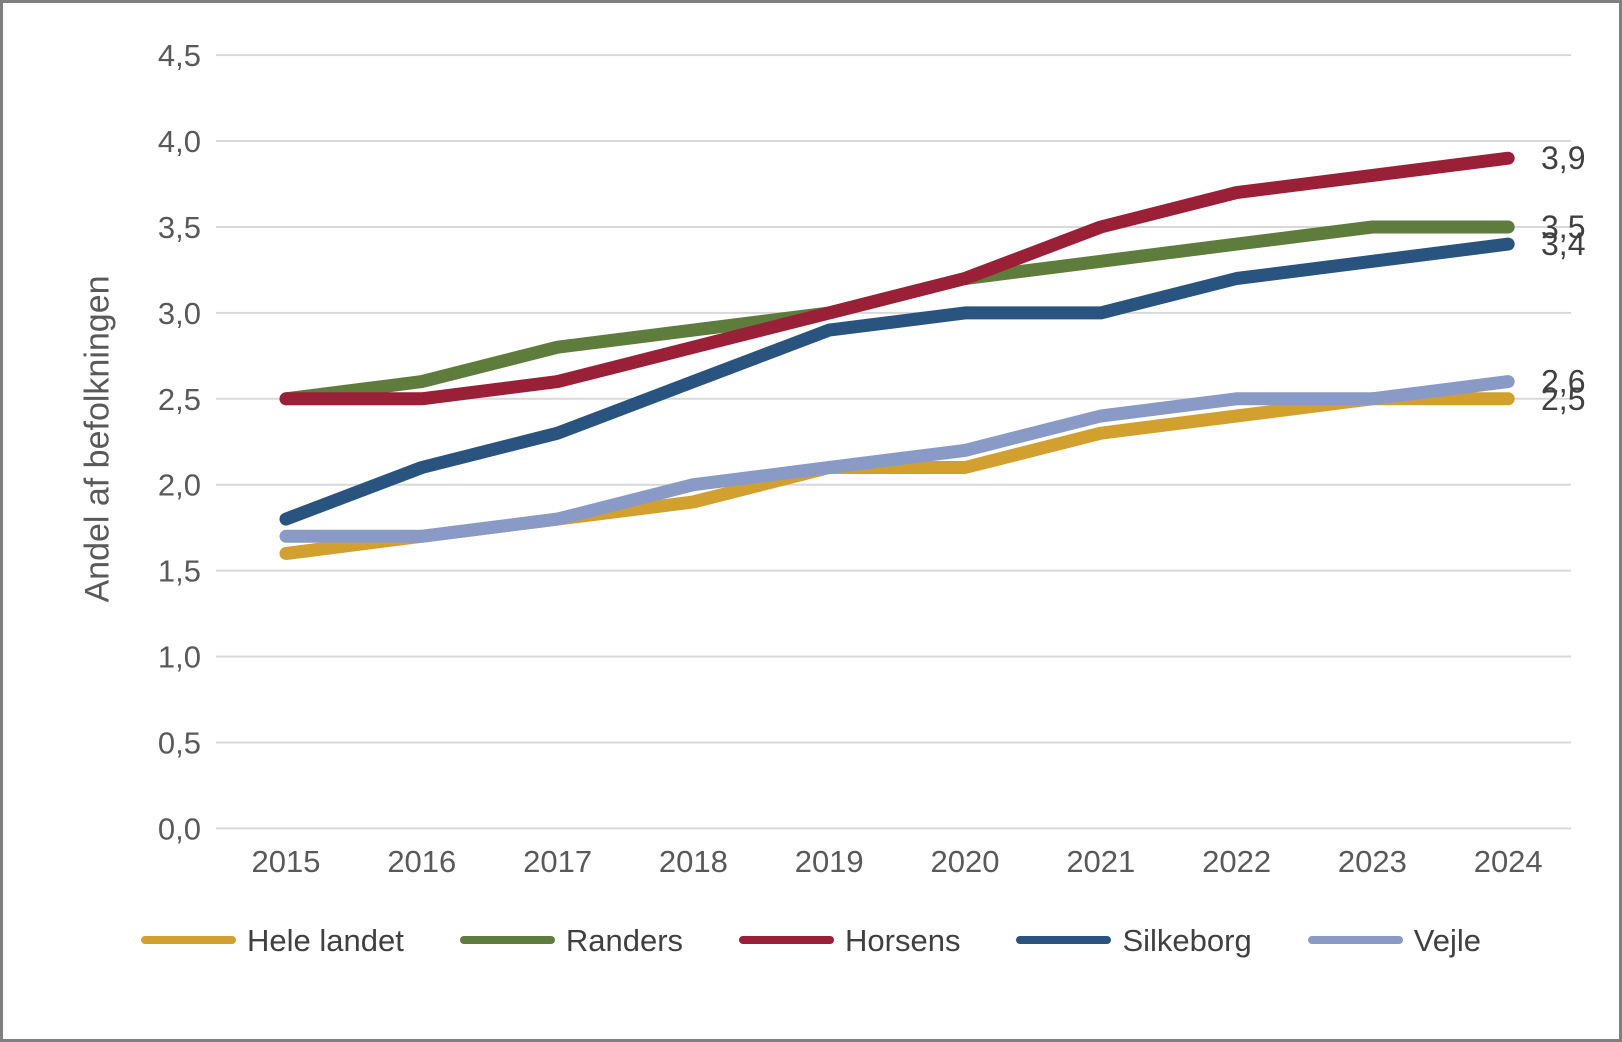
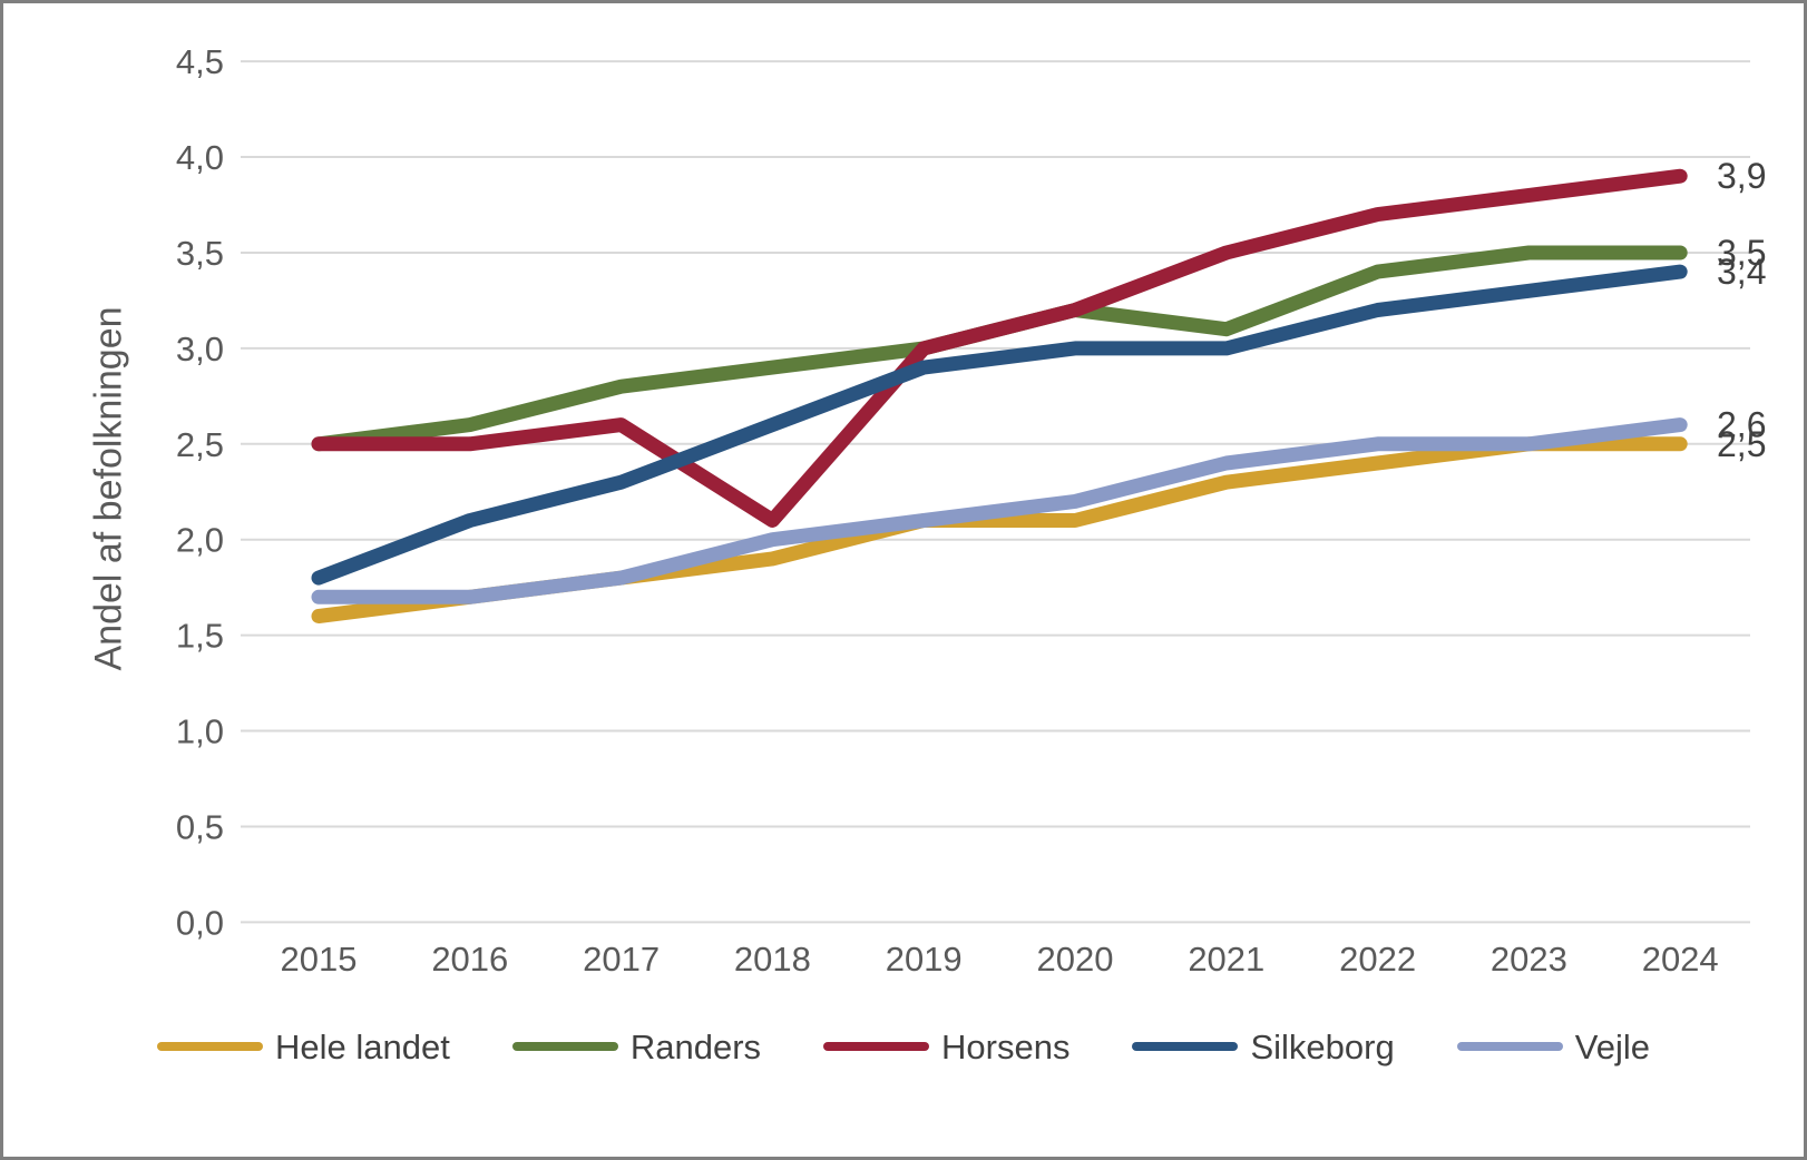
Horsens/2018: 2,8 -> 2,1
Randers/2021: 3,3 -> 3,1
